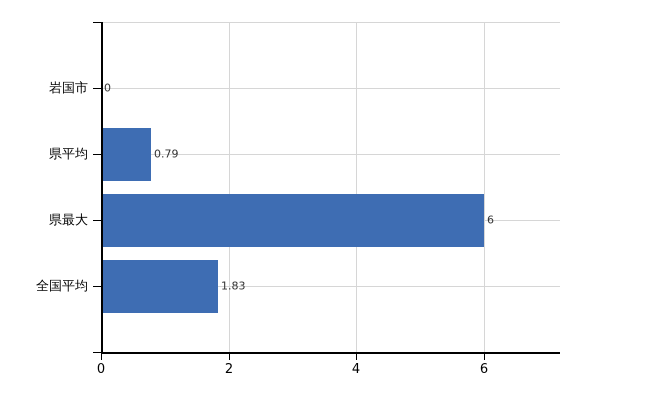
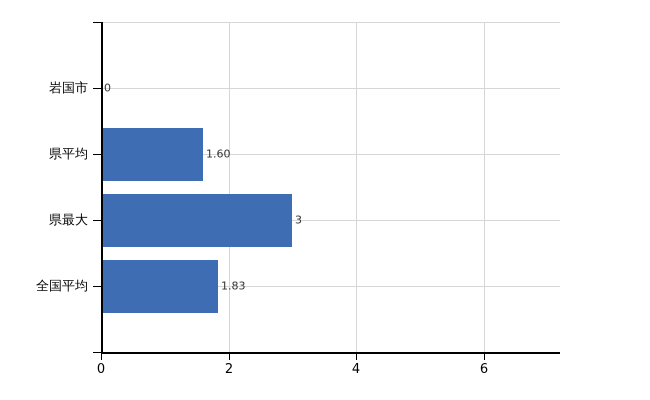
県平均: 0.79 -> 1.60
県最大: 6 -> 3
